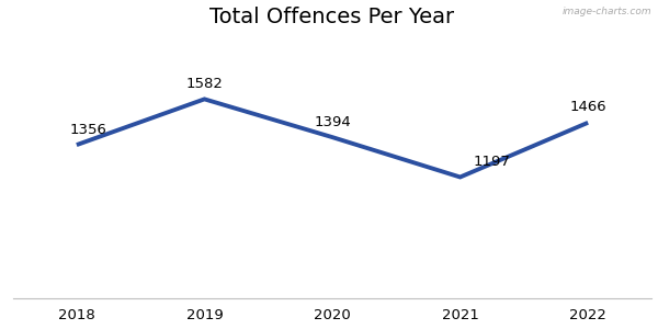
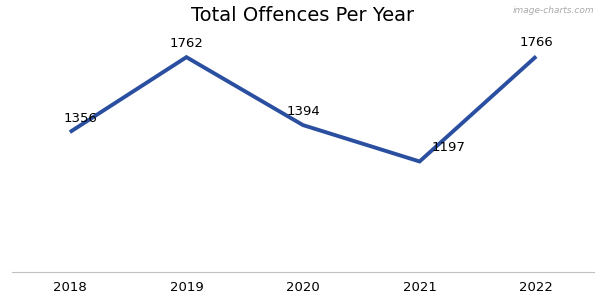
2019: 1582 -> 1762
2022: 1466 -> 1766
